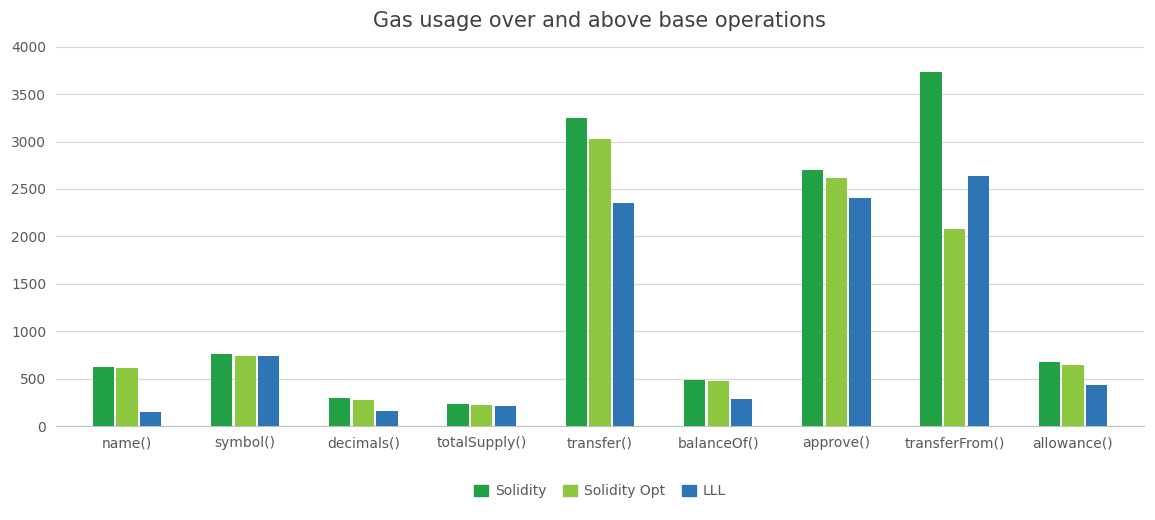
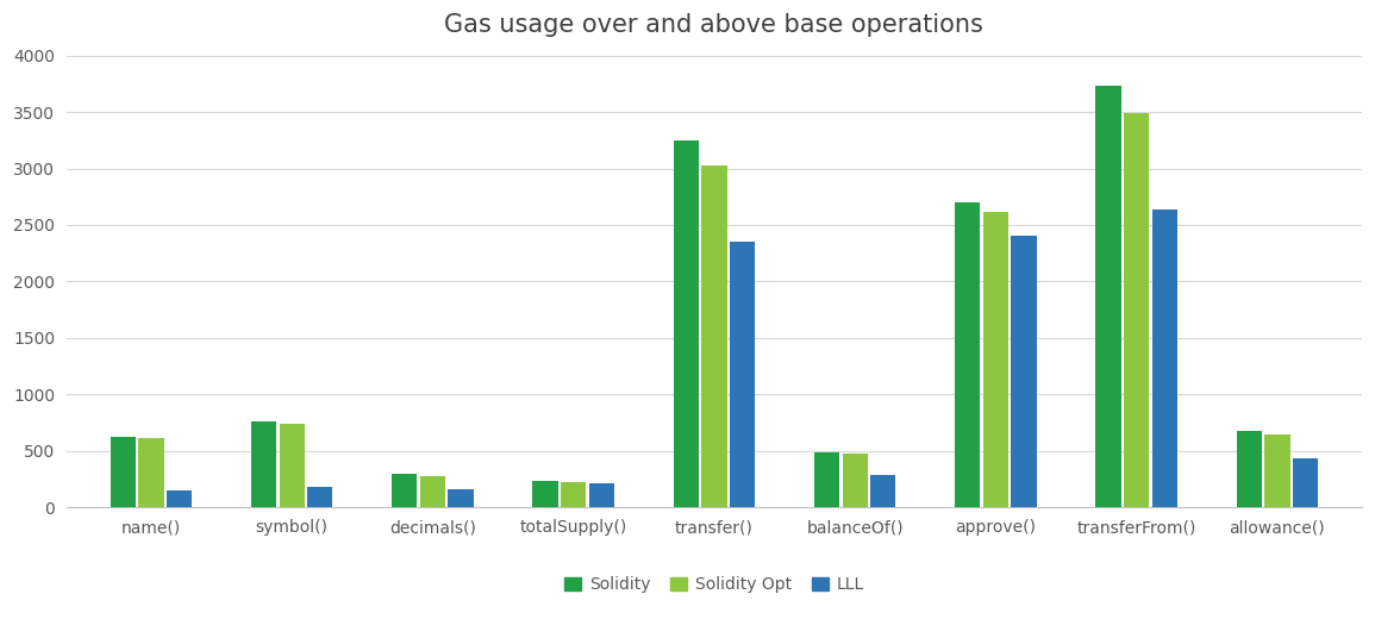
LLL/symbol(): 740 -> 180
Solidity Opt/transferFrom(): 2080 -> 3490
